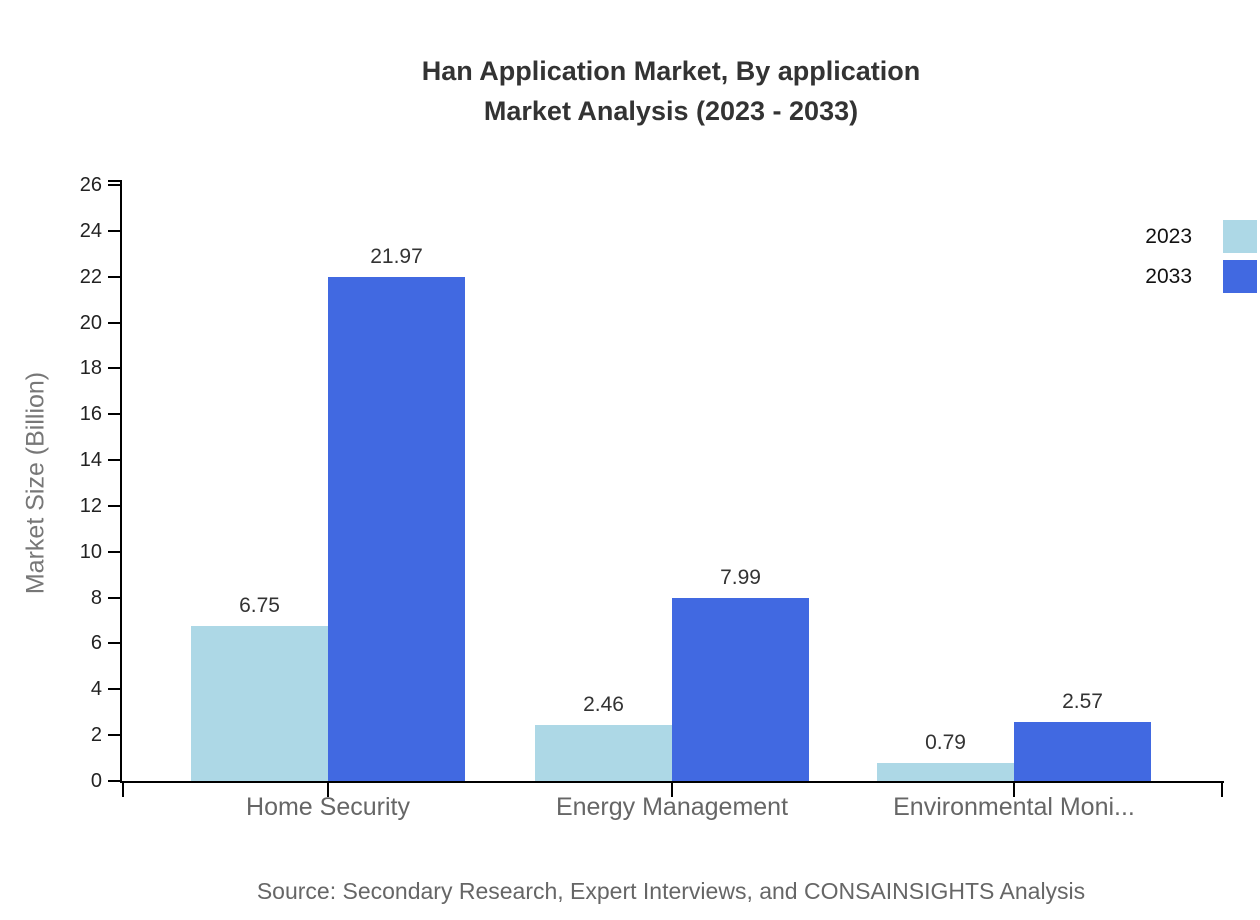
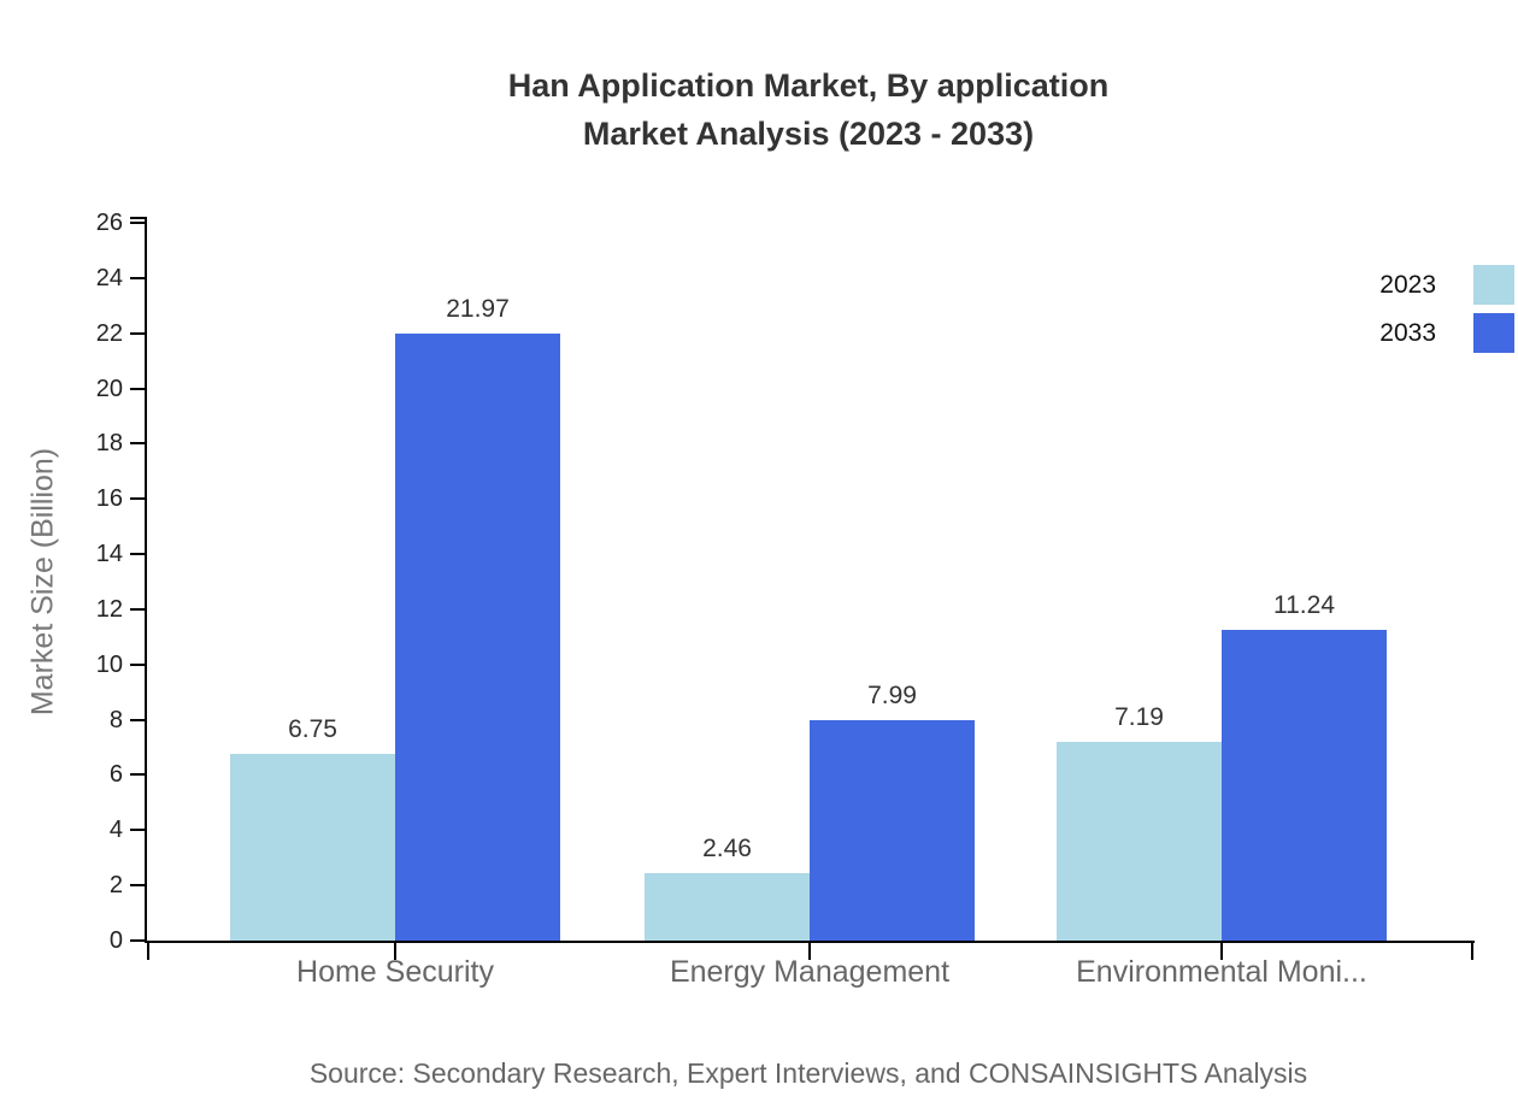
2023/Environmental Moni...: 0.79 -> 7.19
2033/Environmental Moni...: 2.57 -> 11.24
